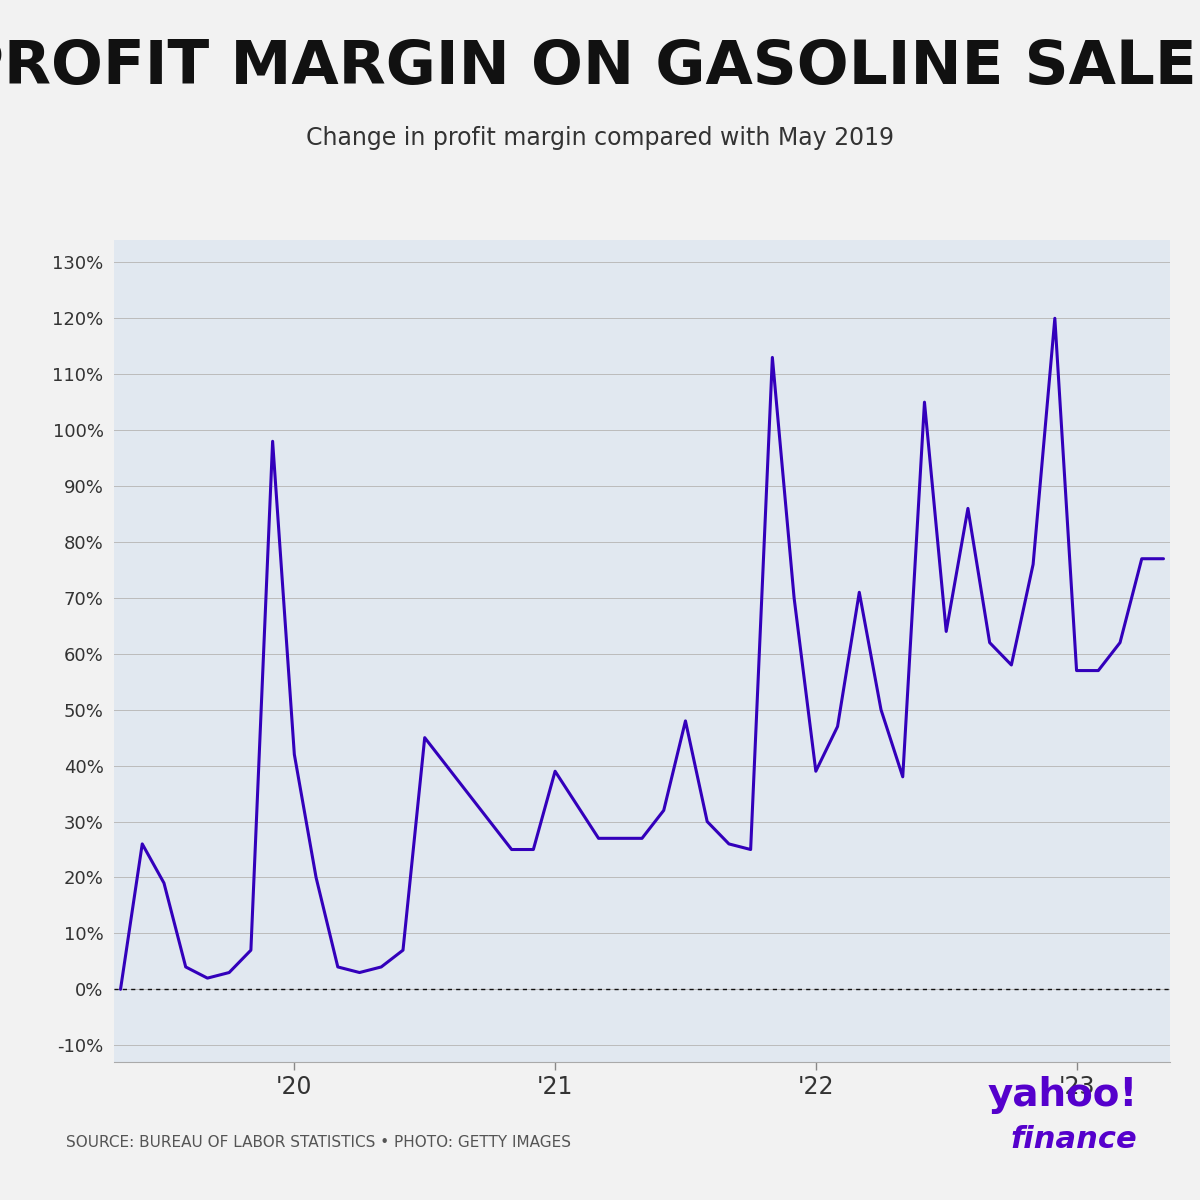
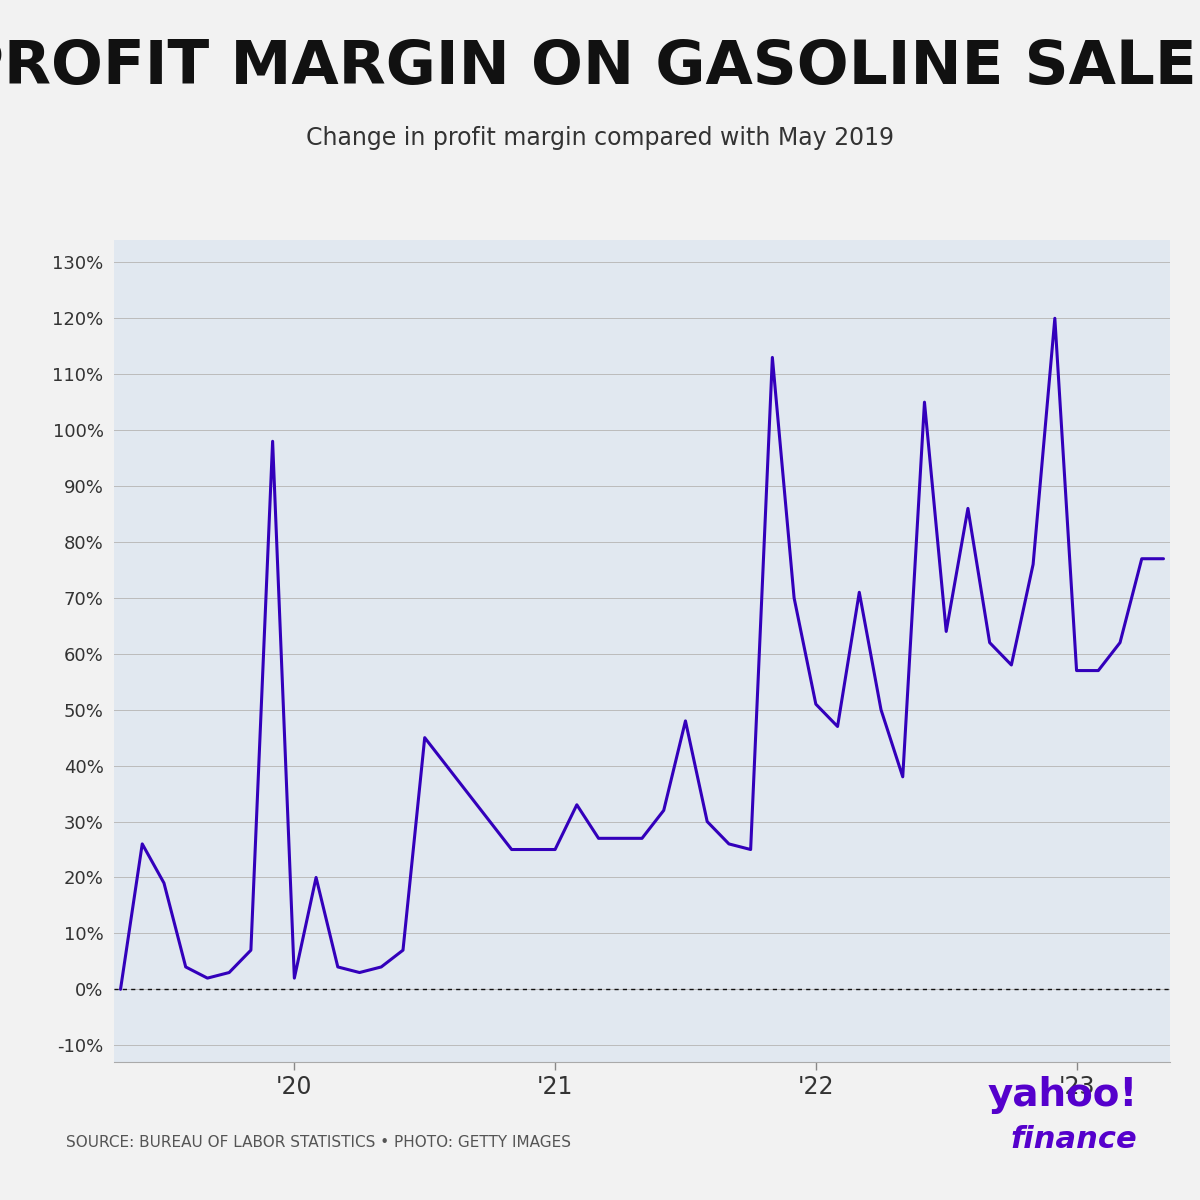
'20: 42% -> 2%
'21: 39% -> 25%
'22: 39% -> 51%
